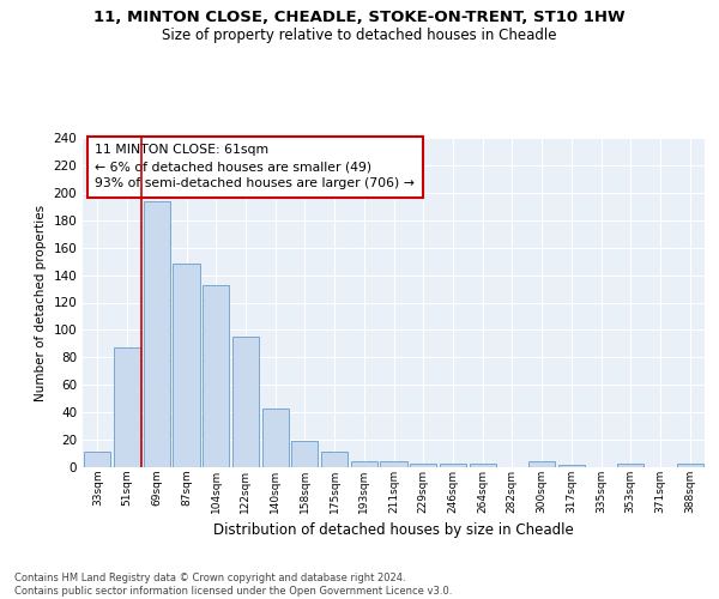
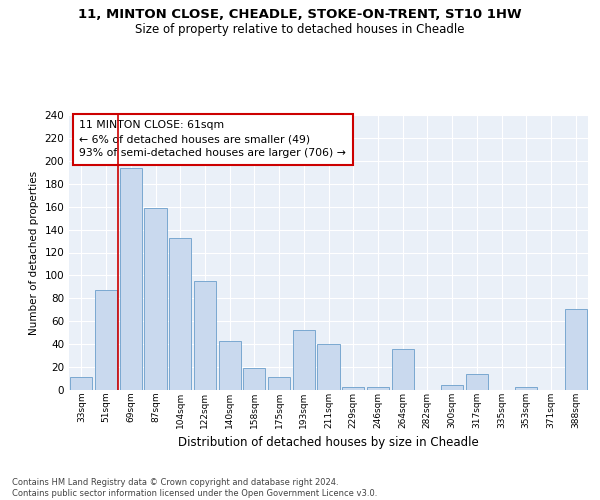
87sqm: 148 -> 159
193sqm: 4 -> 52
211sqm: 4 -> 40
264sqm: 3 -> 36
317sqm: 2 -> 14
388sqm: 3 -> 71
